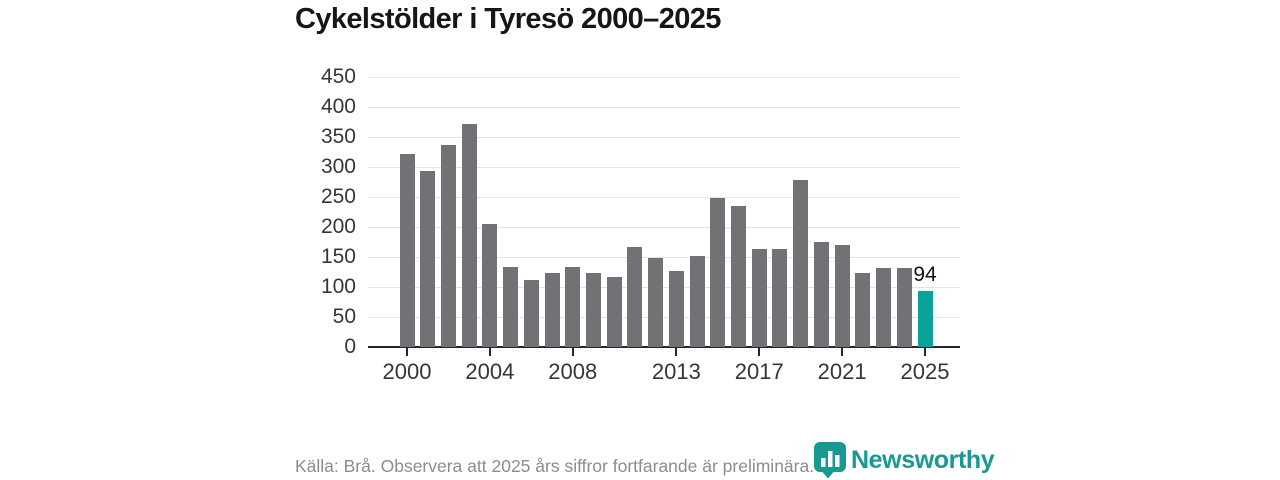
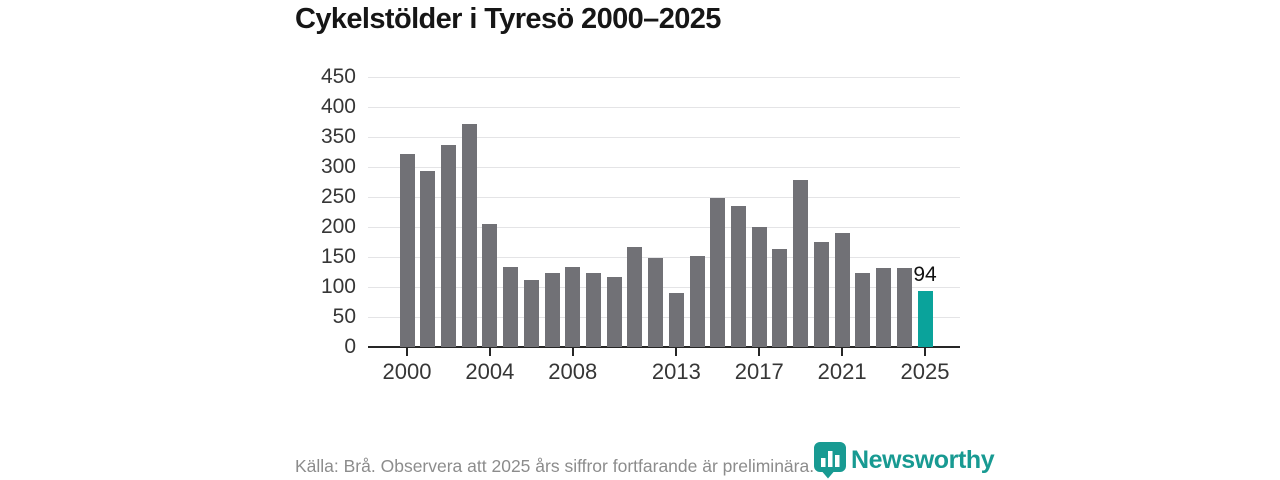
2013: 130 -> 90
2017: 160 -> 200
2021: 170 -> 190
